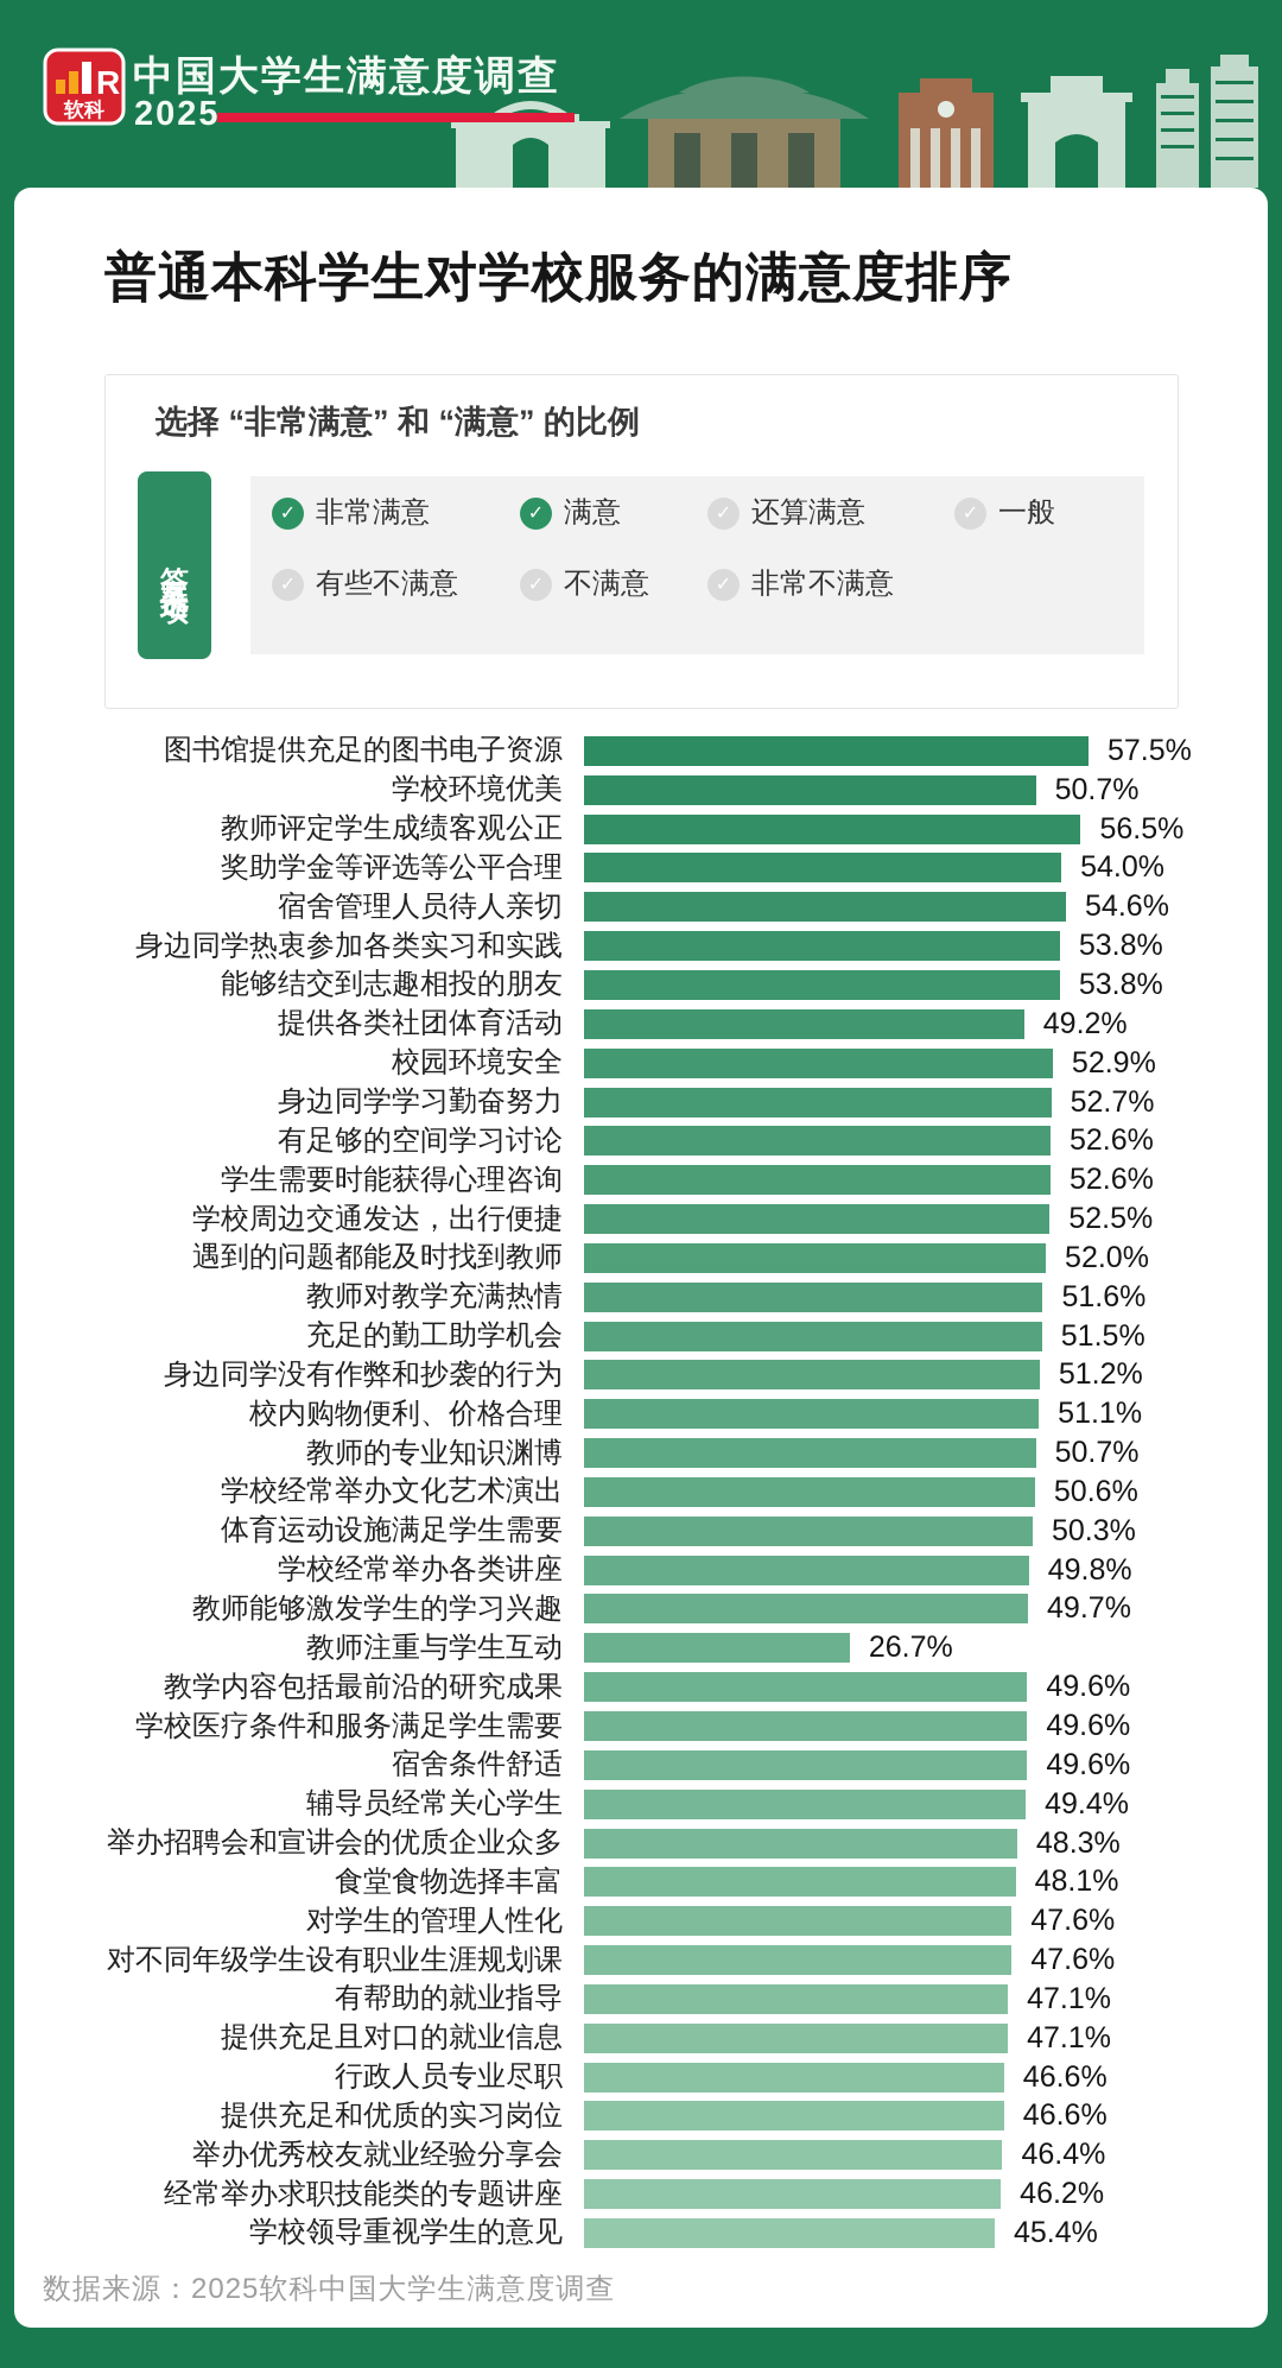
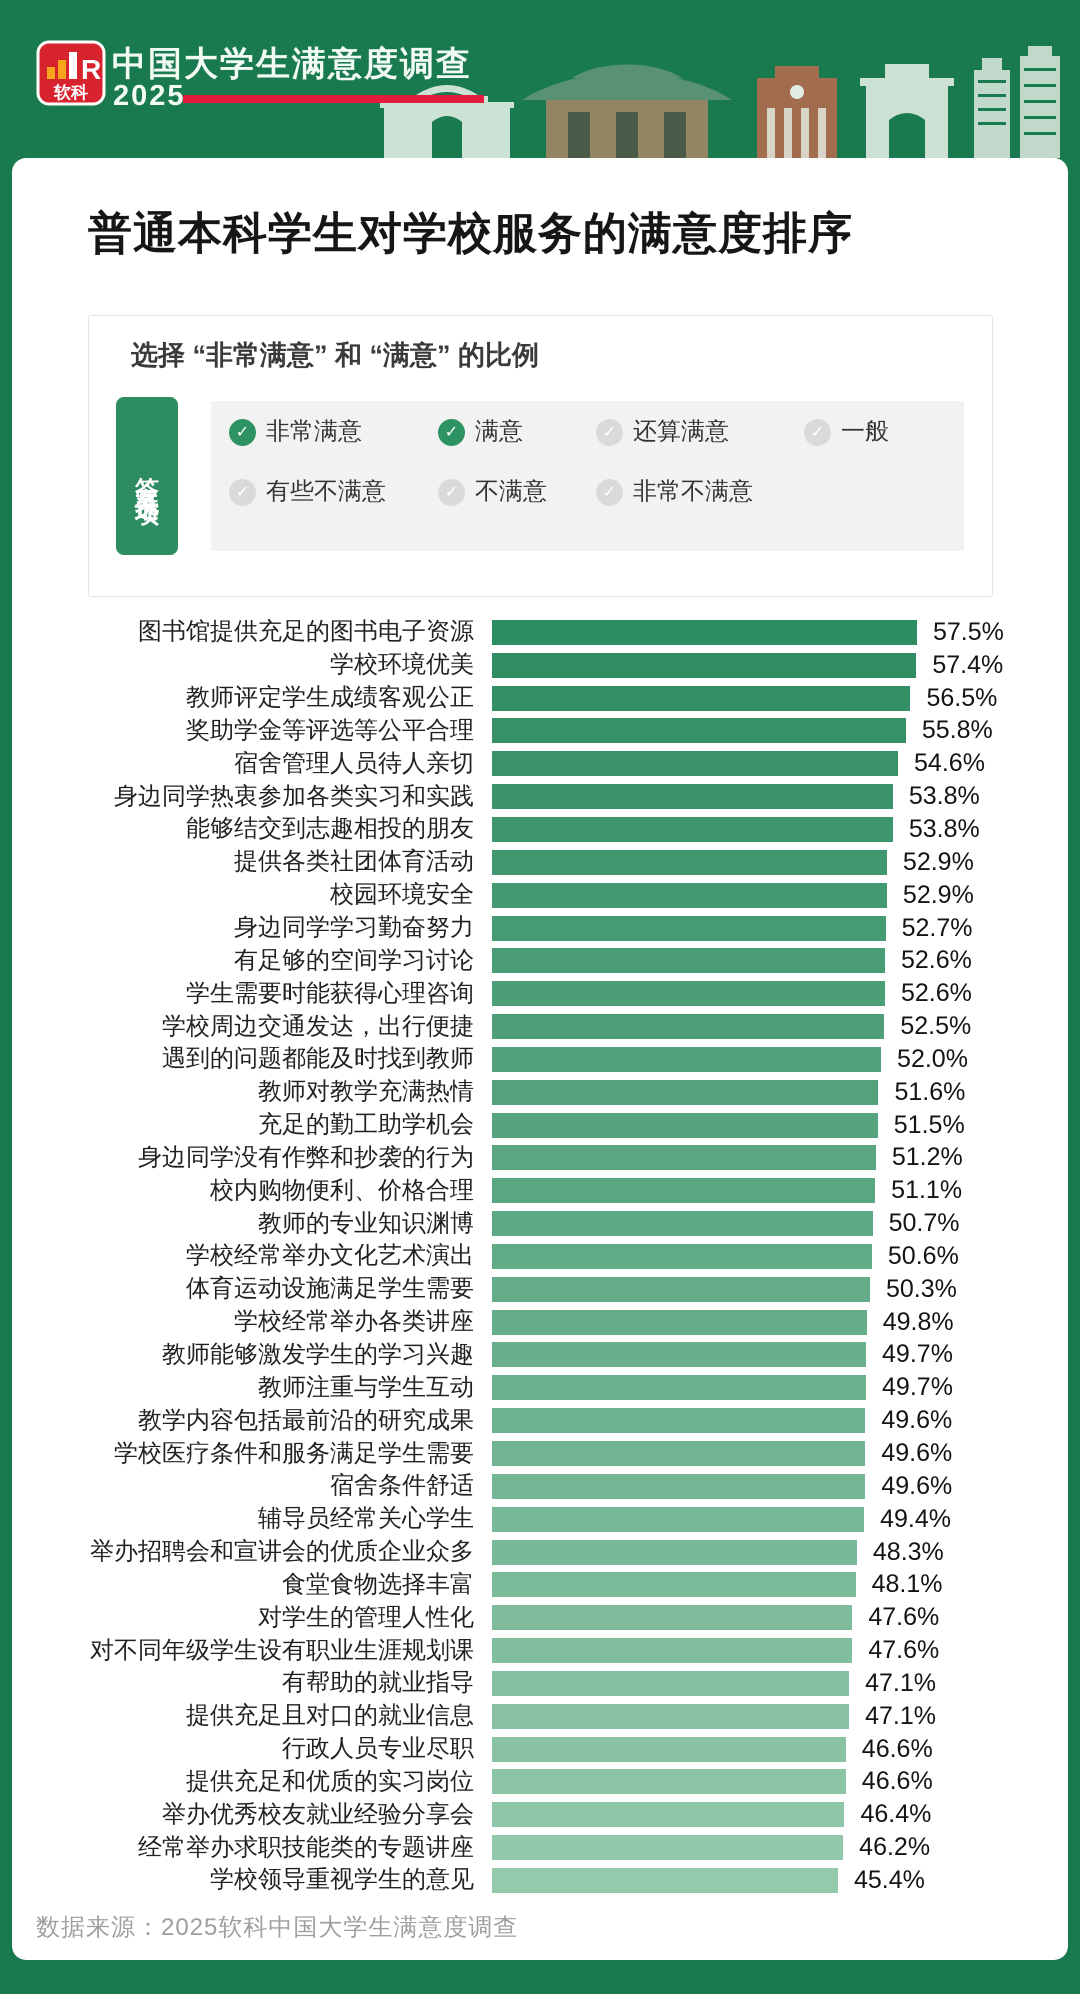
学校环境优美: 50.7% -> 57.4%
奖助学金等评选等公平合理: 54.0% -> 55.8%
提供各类社团体育活动: 49.2% -> 52.9%
教师注重与学生互动: 26.7% -> 49.7%
